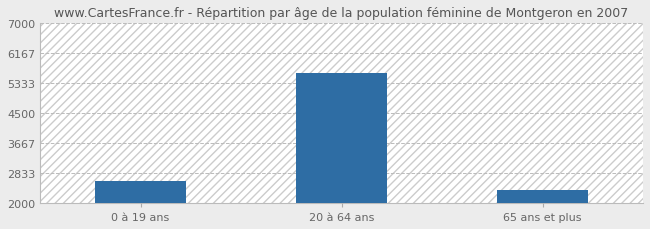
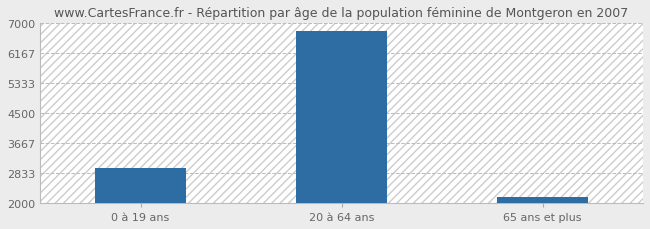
0 à 19 ans: 2600 -> 2970
20 à 64 ans: 5600 -> 6780
65 ans et plus: 2350 -> 2180
